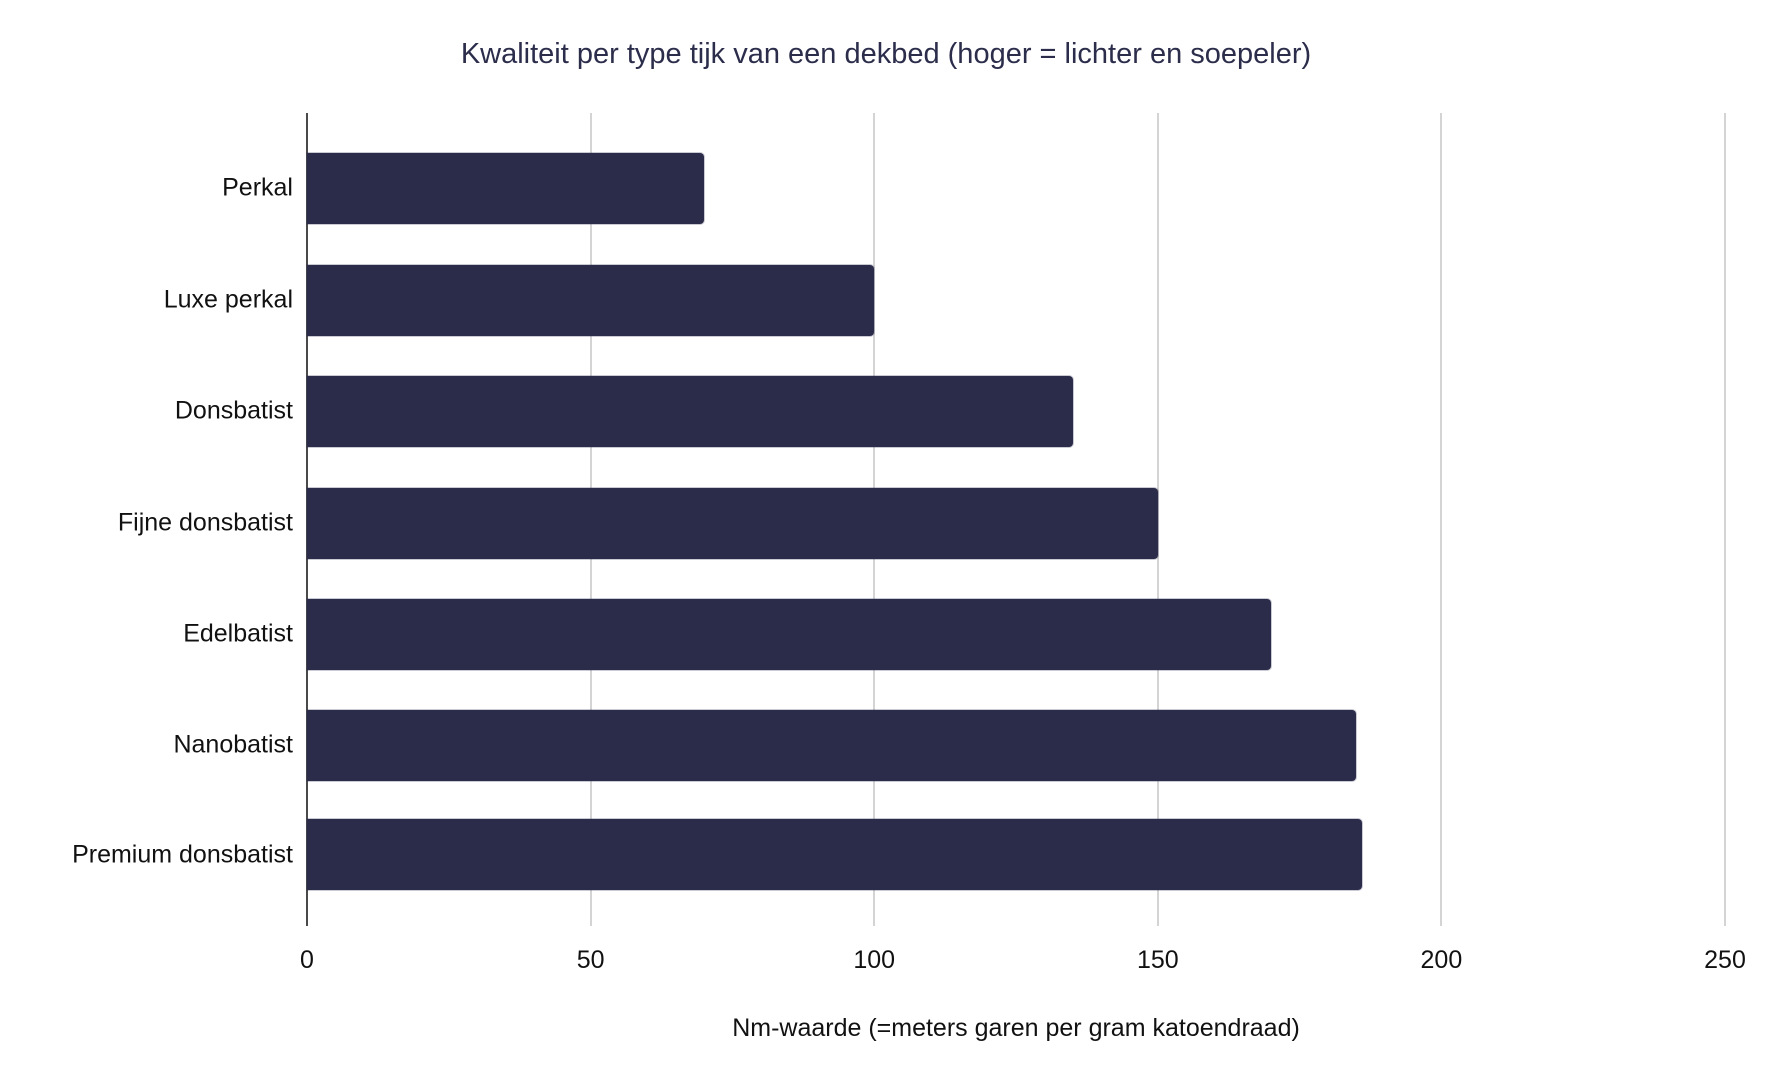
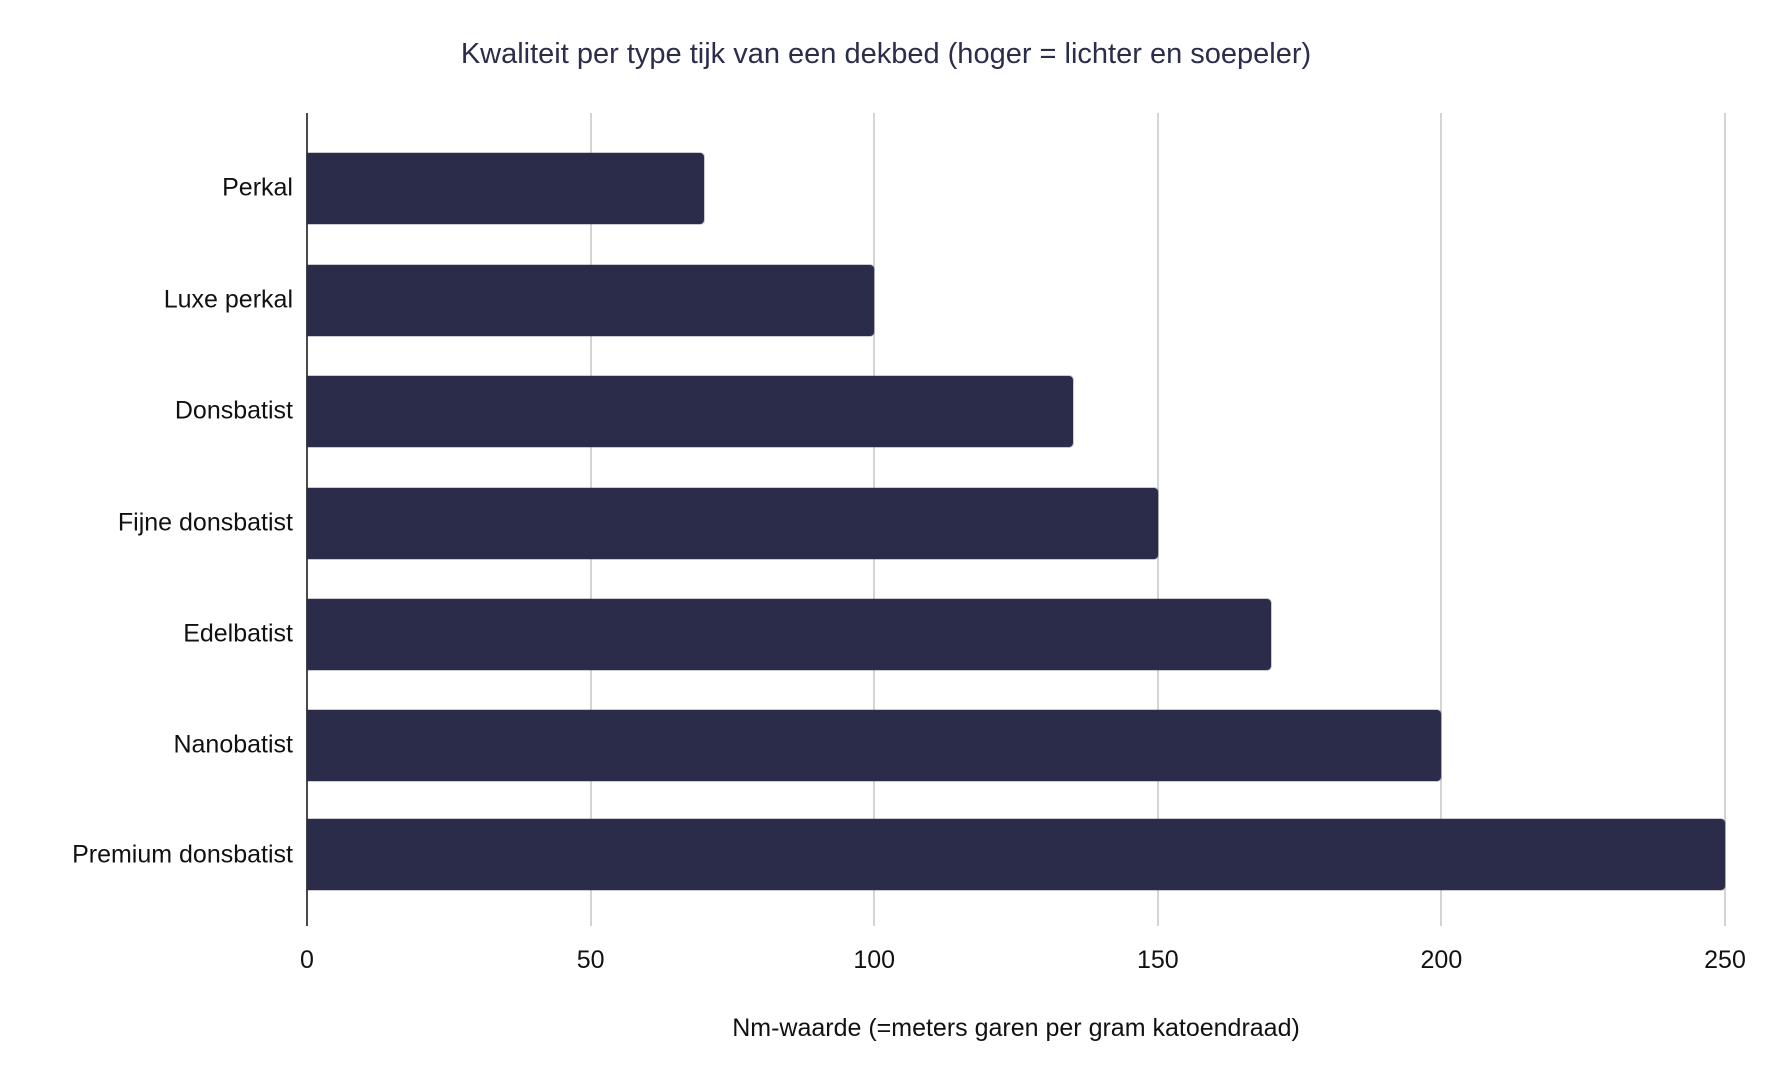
Nanobatist: 185 -> 200
Premium donsbatist: 186 -> 250
